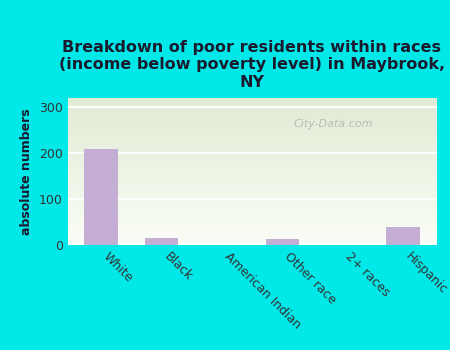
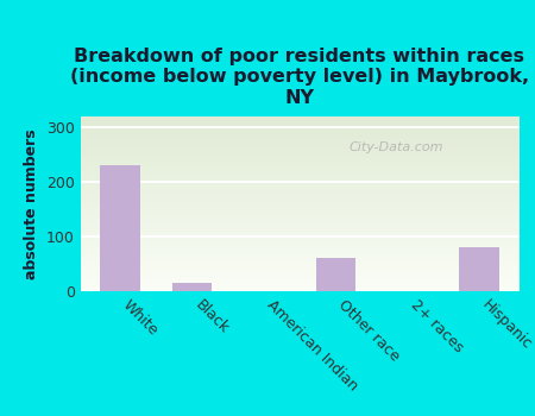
White: 210 -> 230
Other race: 12 -> 60
Hispanic: 40 -> 80
